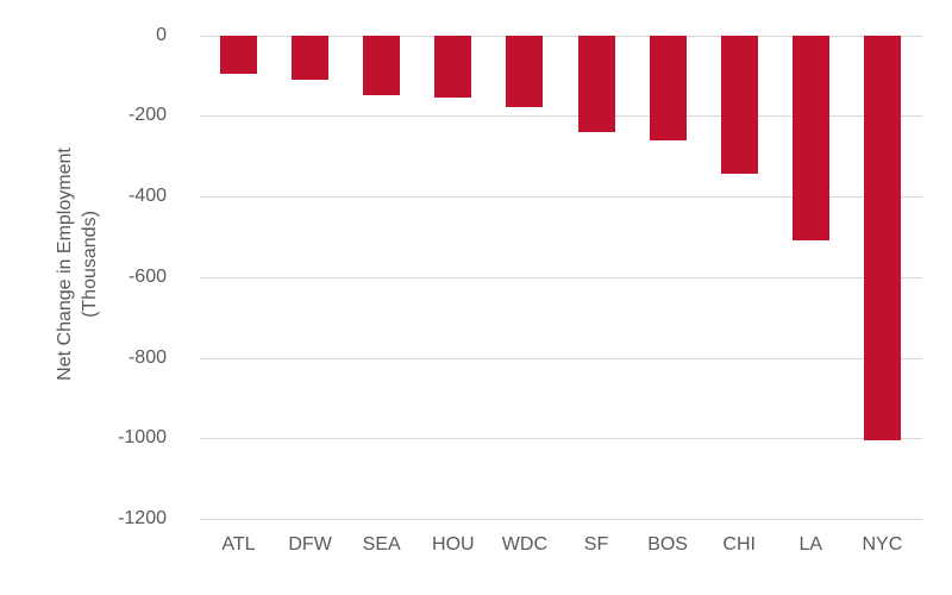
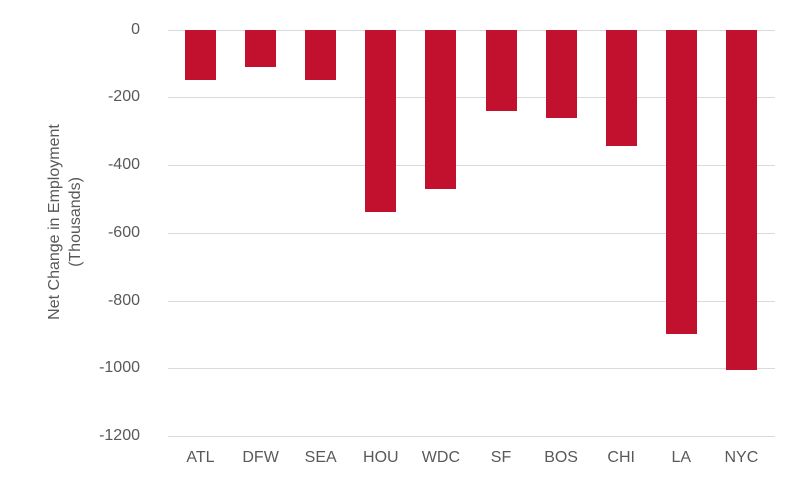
ATL: -100 -> -150
HOU: -160 -> -540
WDC: -180 -> -470
LA: -510 -> -900
